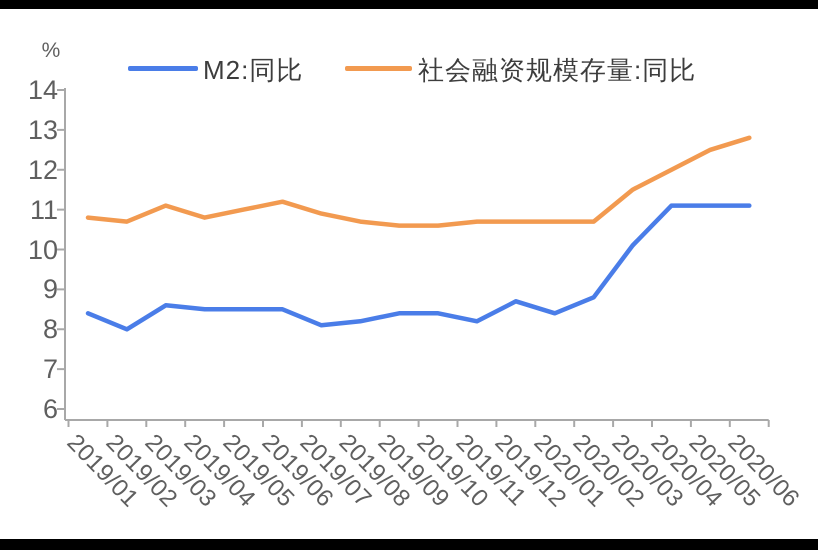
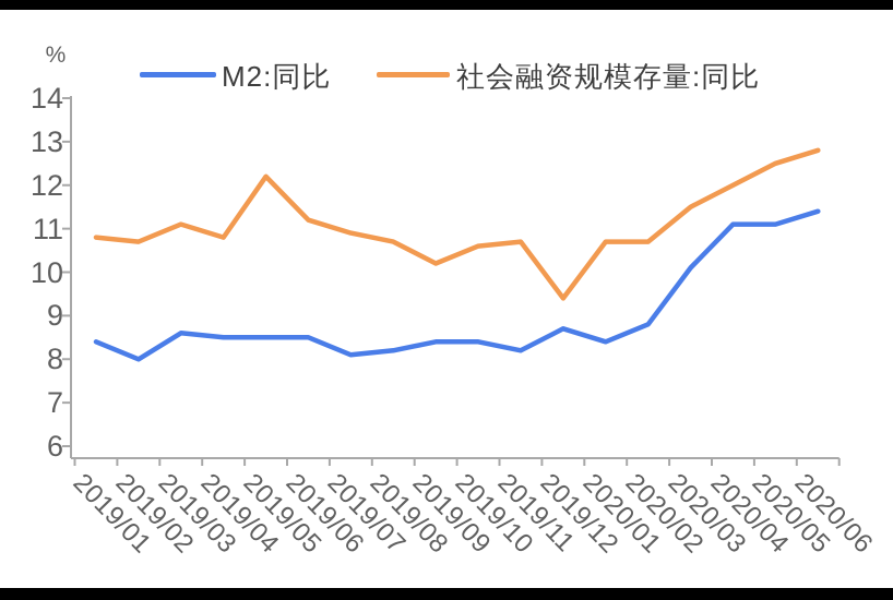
社会融资规模存量:同比/2019/05: 11.0 -> 12.2
社会融资规模存量:同比/2019/09: 10.6 -> 10.2
社会融资规模存量:同比/2019/12: 10.7 -> 9.4
M2:同比/2020/06: 11.1 -> 11.4
